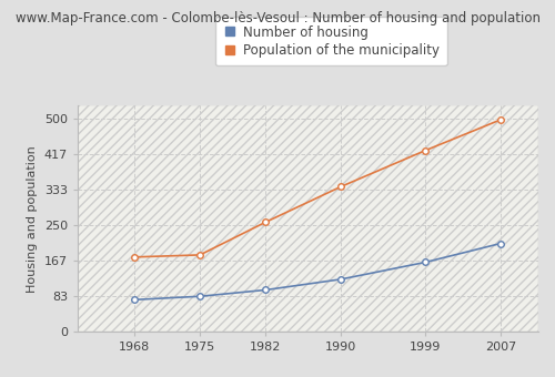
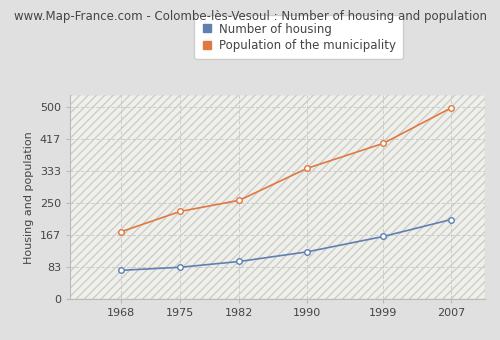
Population of the municipality/1975: 180 -> 228
Population of the municipality/1999: 425 -> 405
